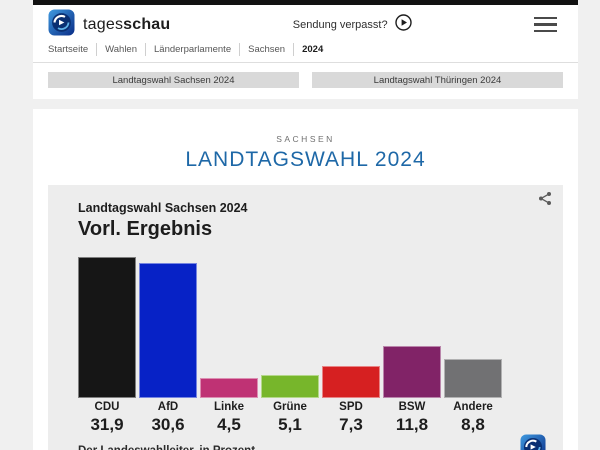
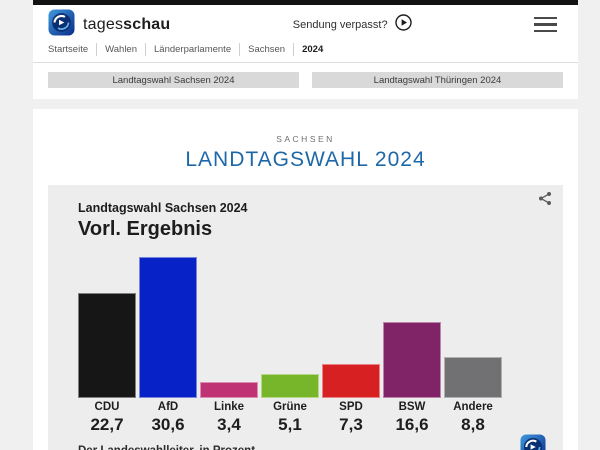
CDU: 31,9 -> 22,7
Linke: 4,5 -> 3,4
BSW: 11,8 -> 16,6
